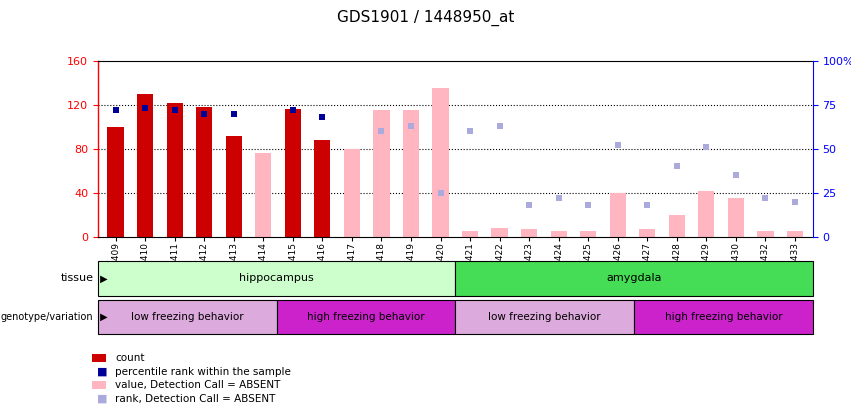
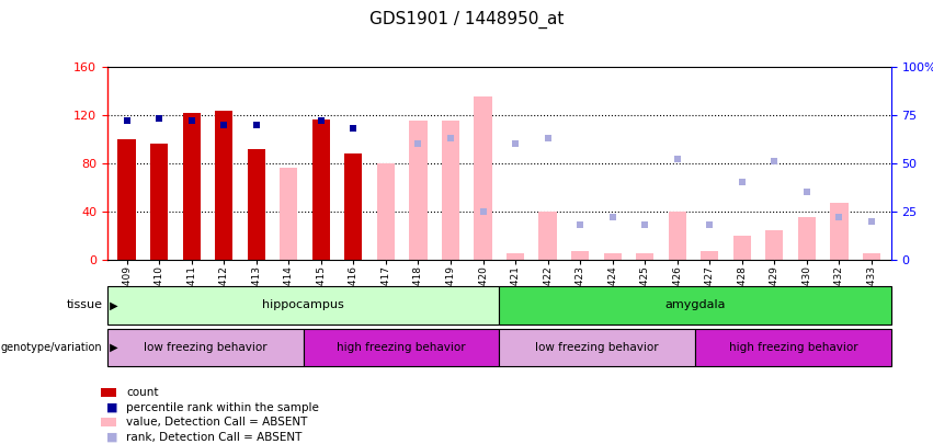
GSM92410: 130 -> 96
GSM92412: 118 -> 123
GSM92422: 8 -> 40
GSM92429: 42 -> 24
GSM92432: 5 -> 47
